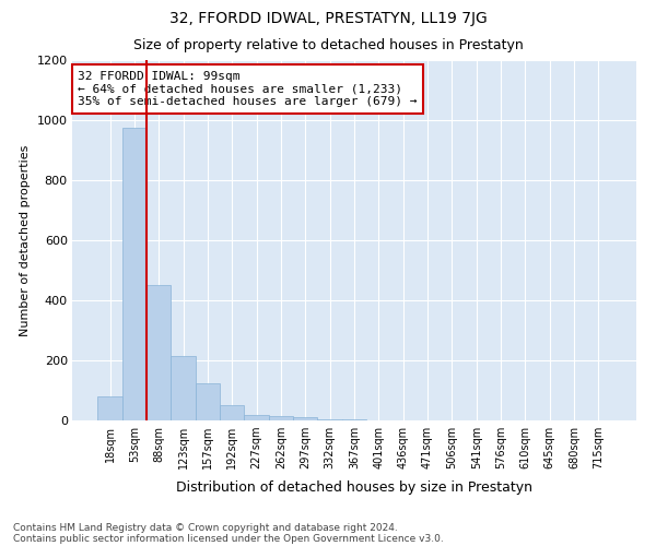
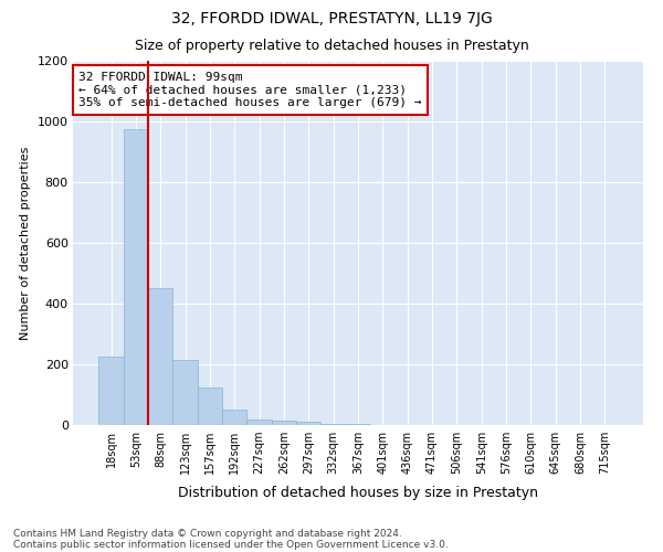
18sqm: 80 -> 225
